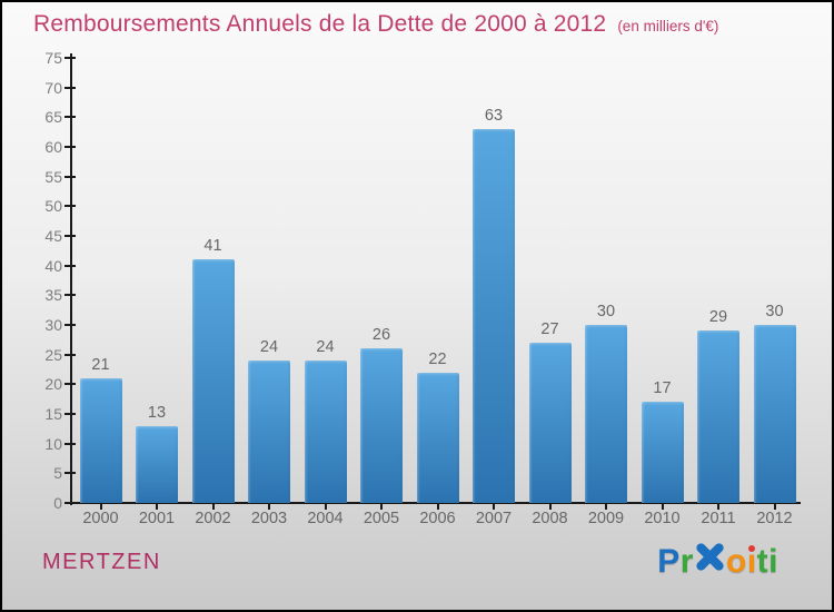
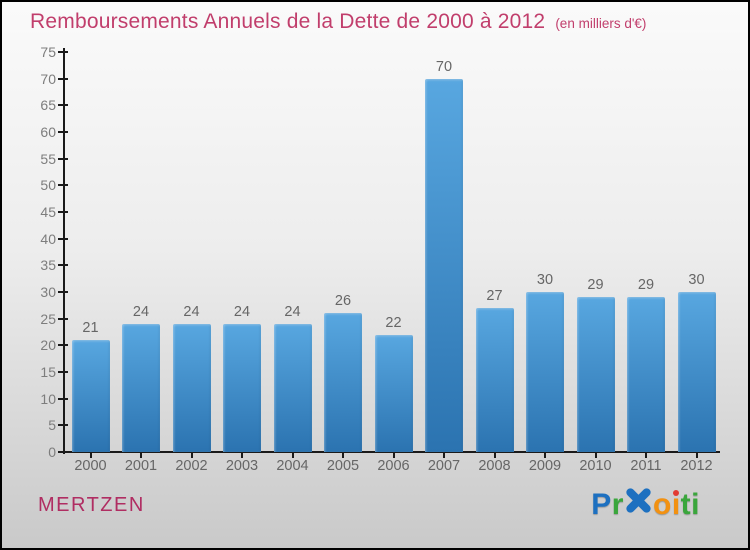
2001: 13 -> 24
2002: 41 -> 24
2007: 63 -> 70
2010: 17 -> 29
